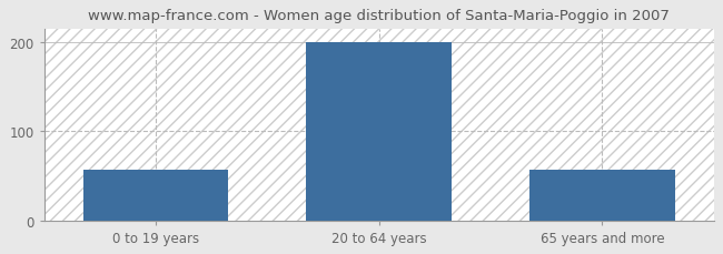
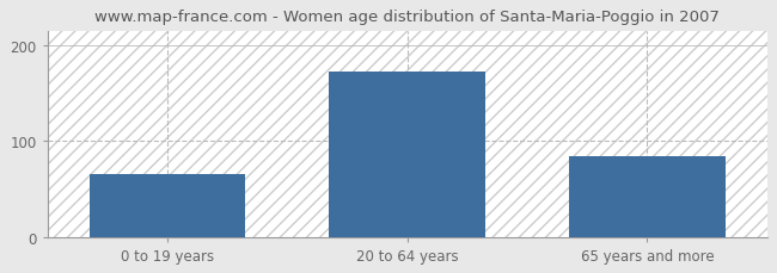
0 to 19 years: 57 -> 66
20 to 64 years: 200 -> 172
65 years and more: 57 -> 84
